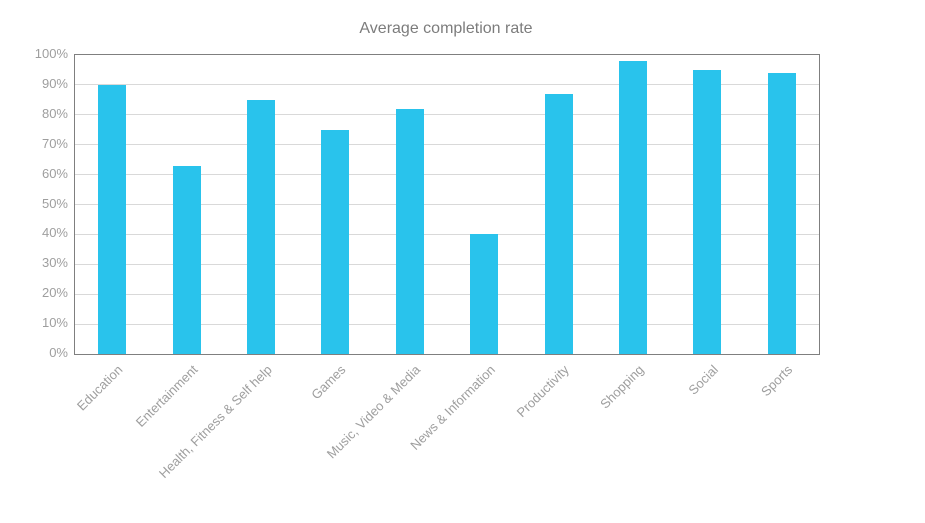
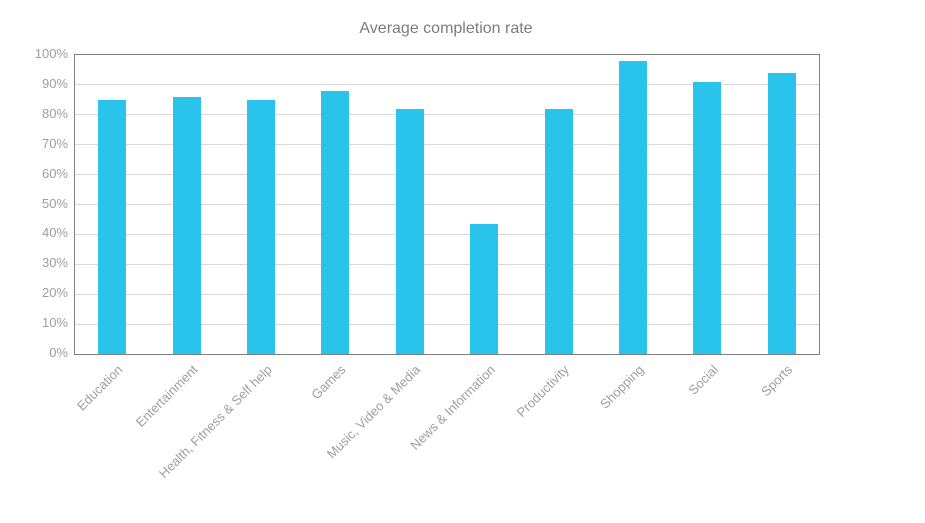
Education: 90% -> 85%
Entertainment: 63% -> 86%
Games: 75% -> 88%
News & Information: 40% -> 44%
Productivity: 87% -> 82%
Social: 95% -> 91%
